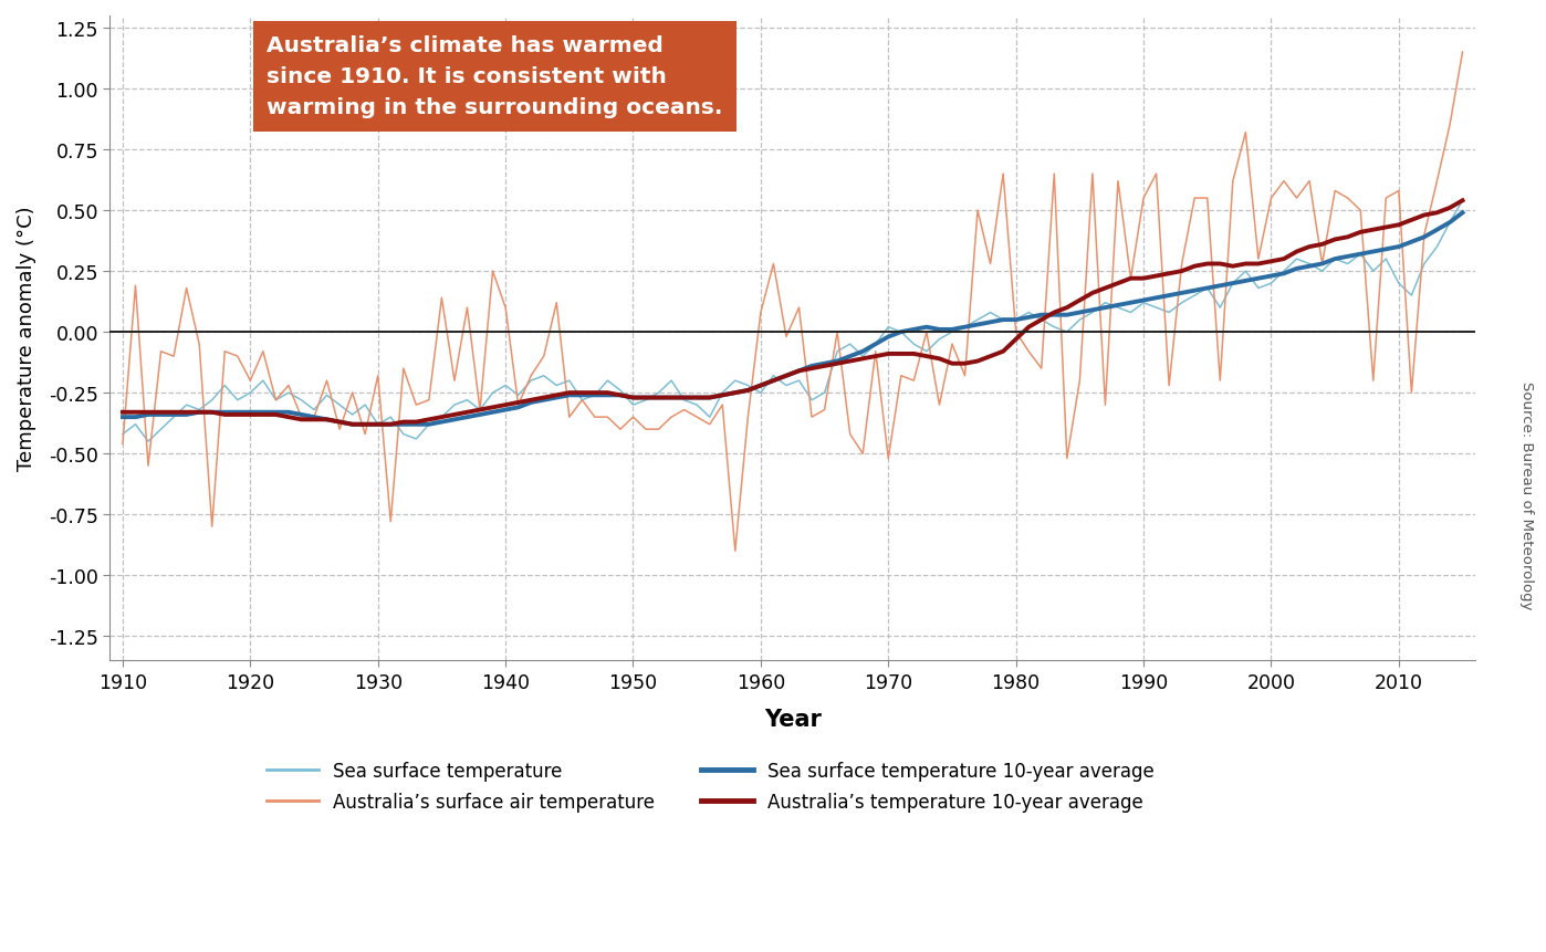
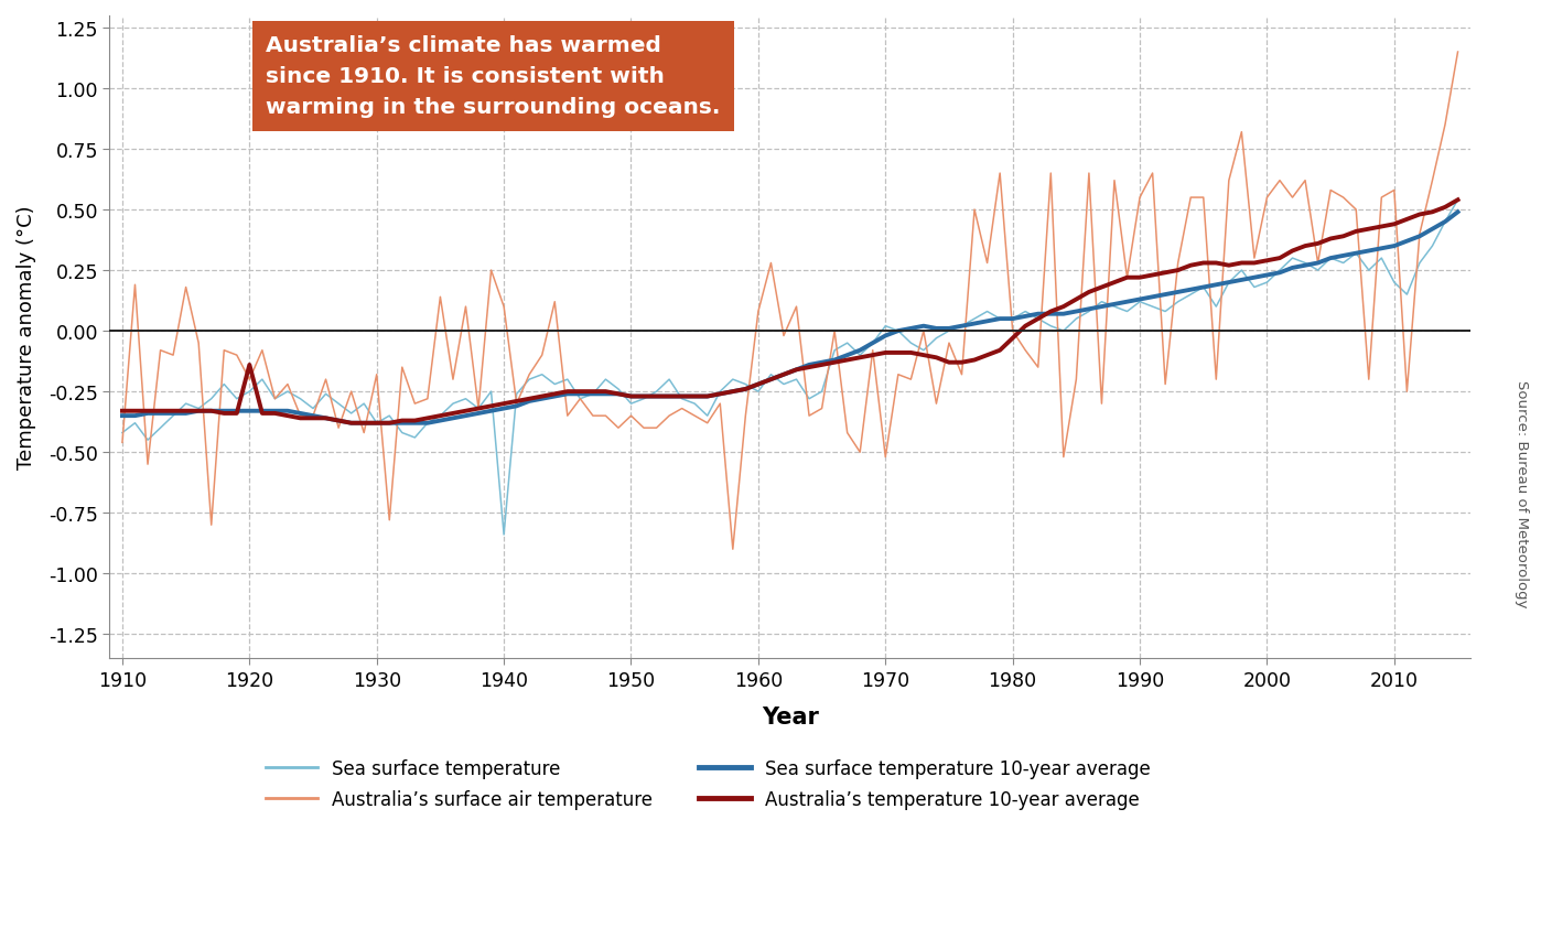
Australia’s temperature 10-year average/1920: -0.34 -> -0.14
Sea surface temperature/1940: -0.22 -> -0.84
